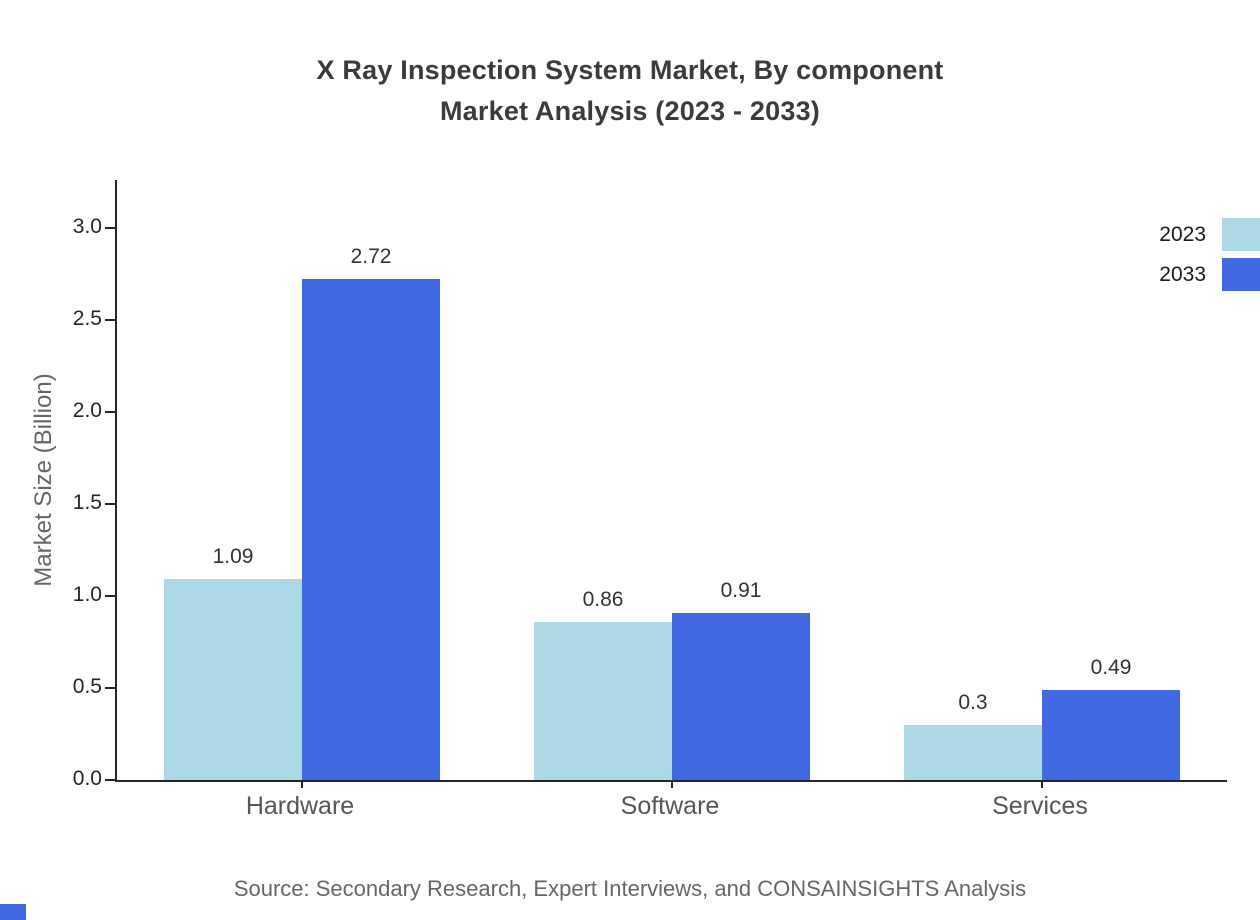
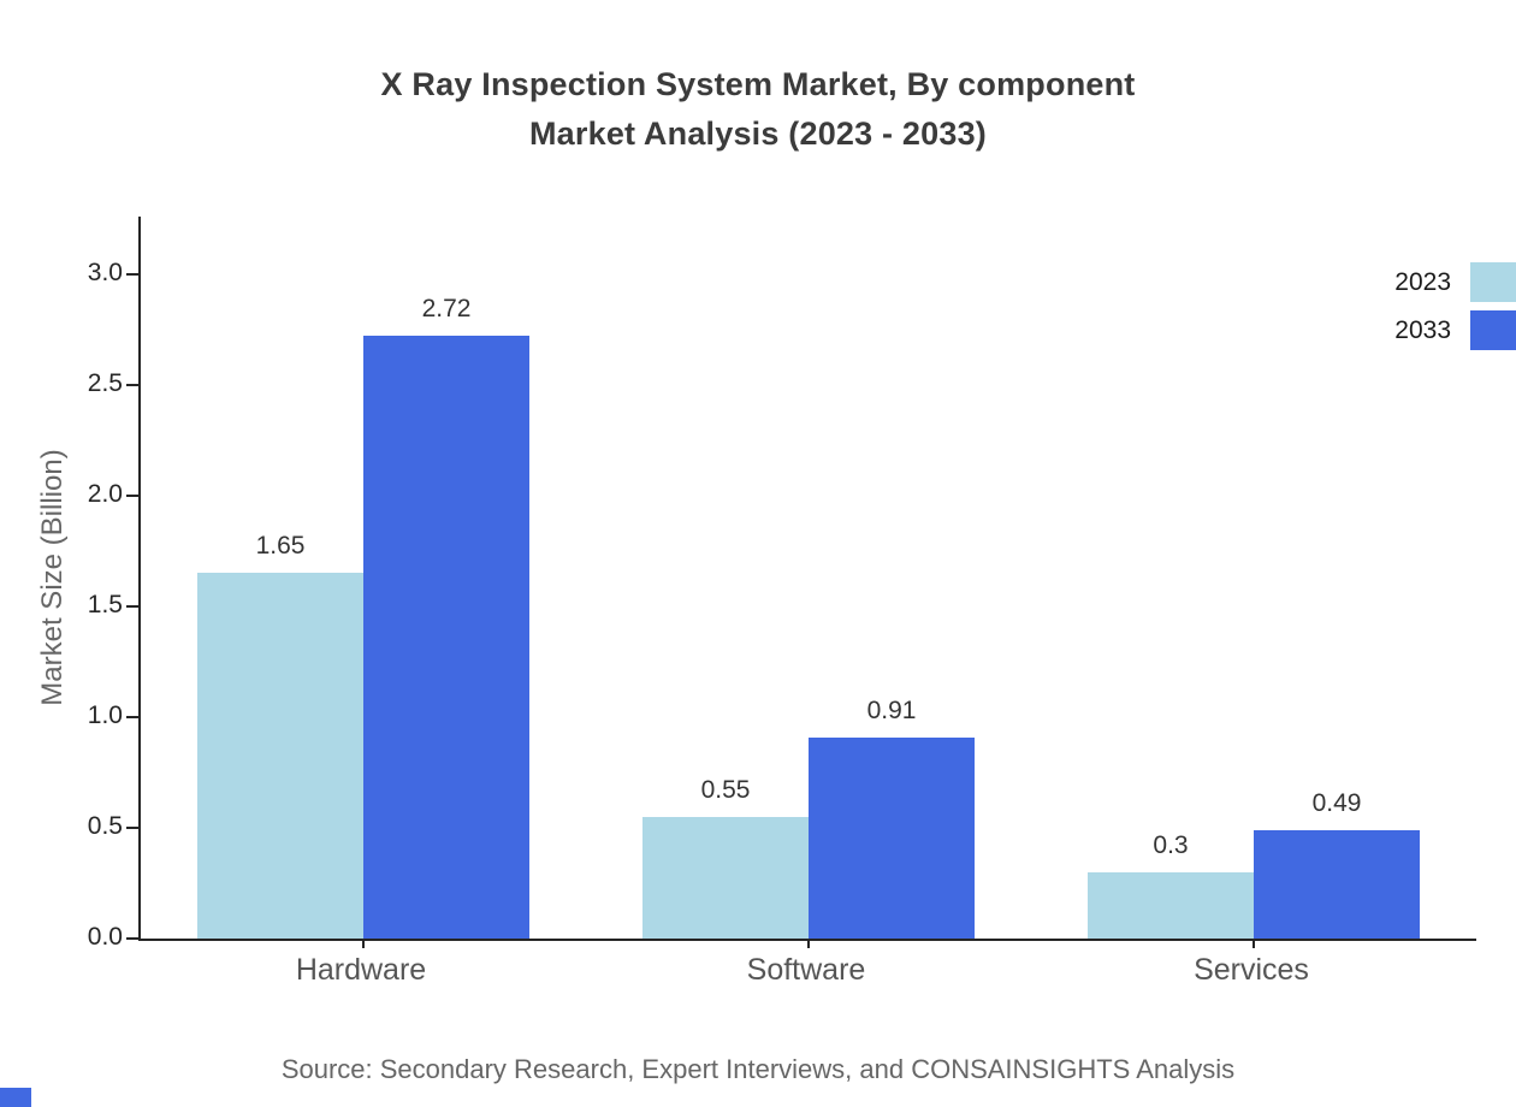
2023/Hardware: 1.09 -> 1.65
2023/Software: 0.86 -> 0.55
